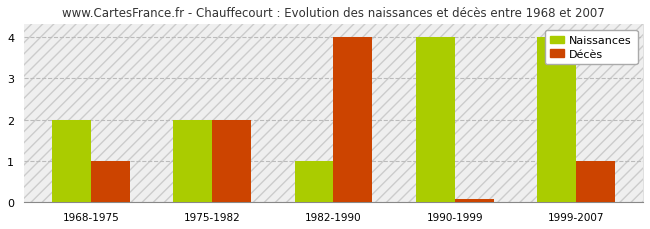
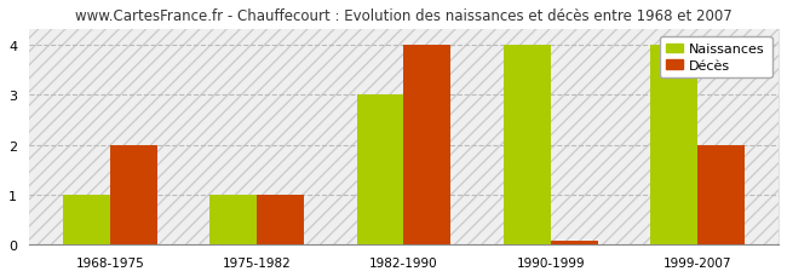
Naissances/1968-1975: 2 -> 1
Décès/1968-1975: 1.00 -> 2.00
Naissances/1975-1982: 2 -> 1
Décès/1975-1982: 2.00 -> 1.00
Naissances/1982-1990: 1 -> 3
Décès/1999-2007: 1.00 -> 2.00
